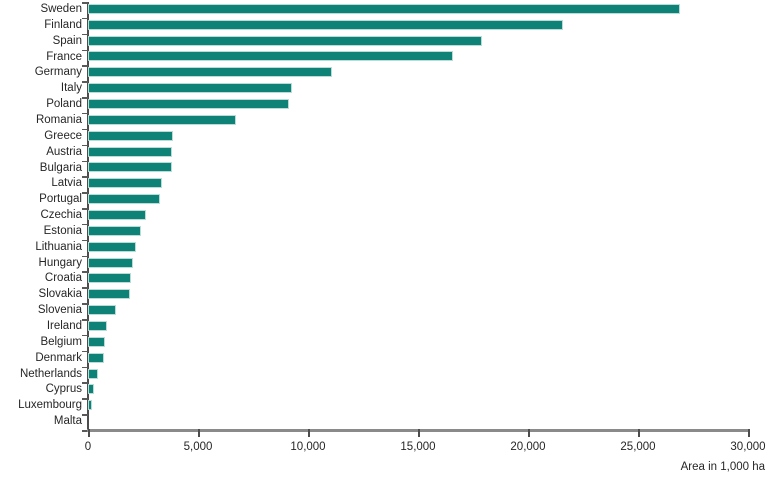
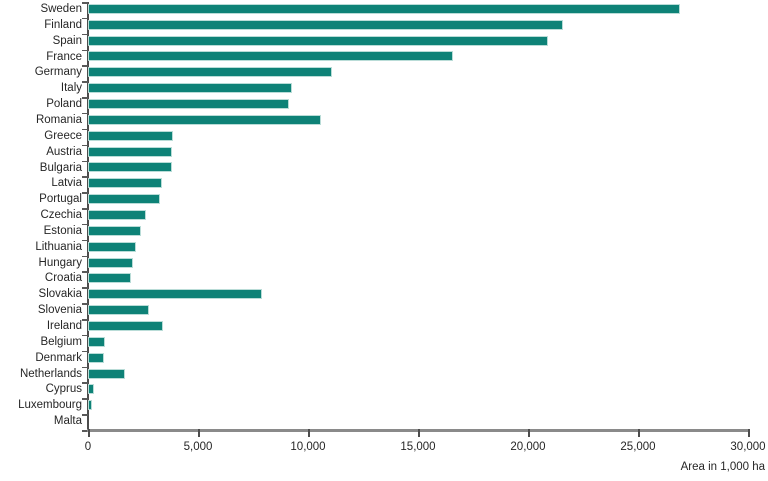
Spain: 17800 -> 20800
Romania: 6600 -> 10500
Slovakia: 1800 -> 7800
Slovenia: 1200 -> 2700
Ireland: 800 -> 3300
Netherlands: 400 -> 1600
